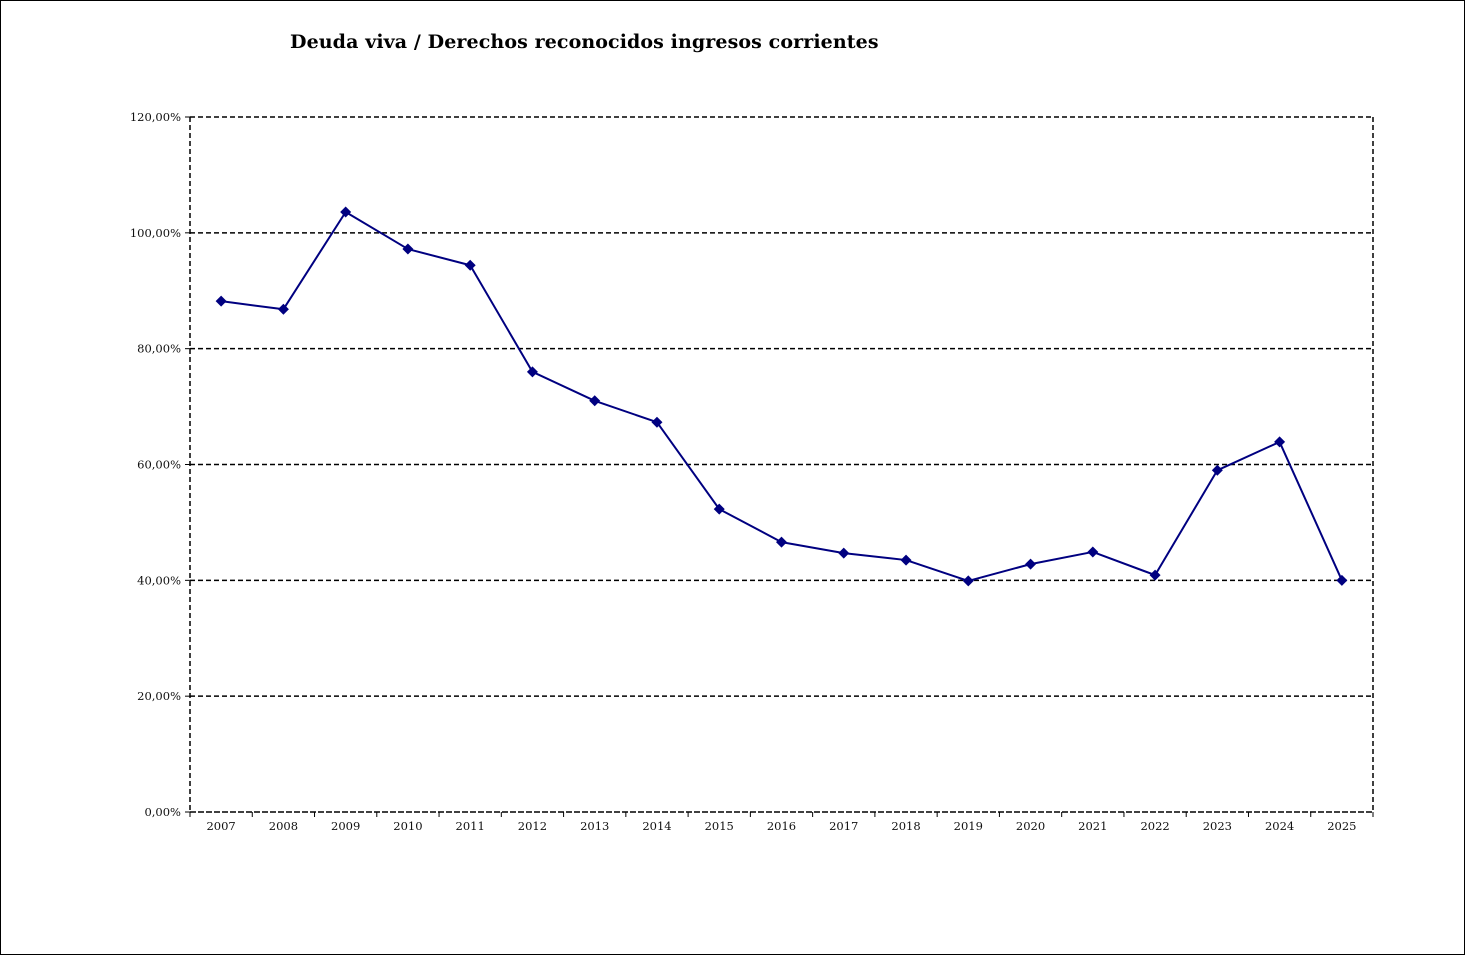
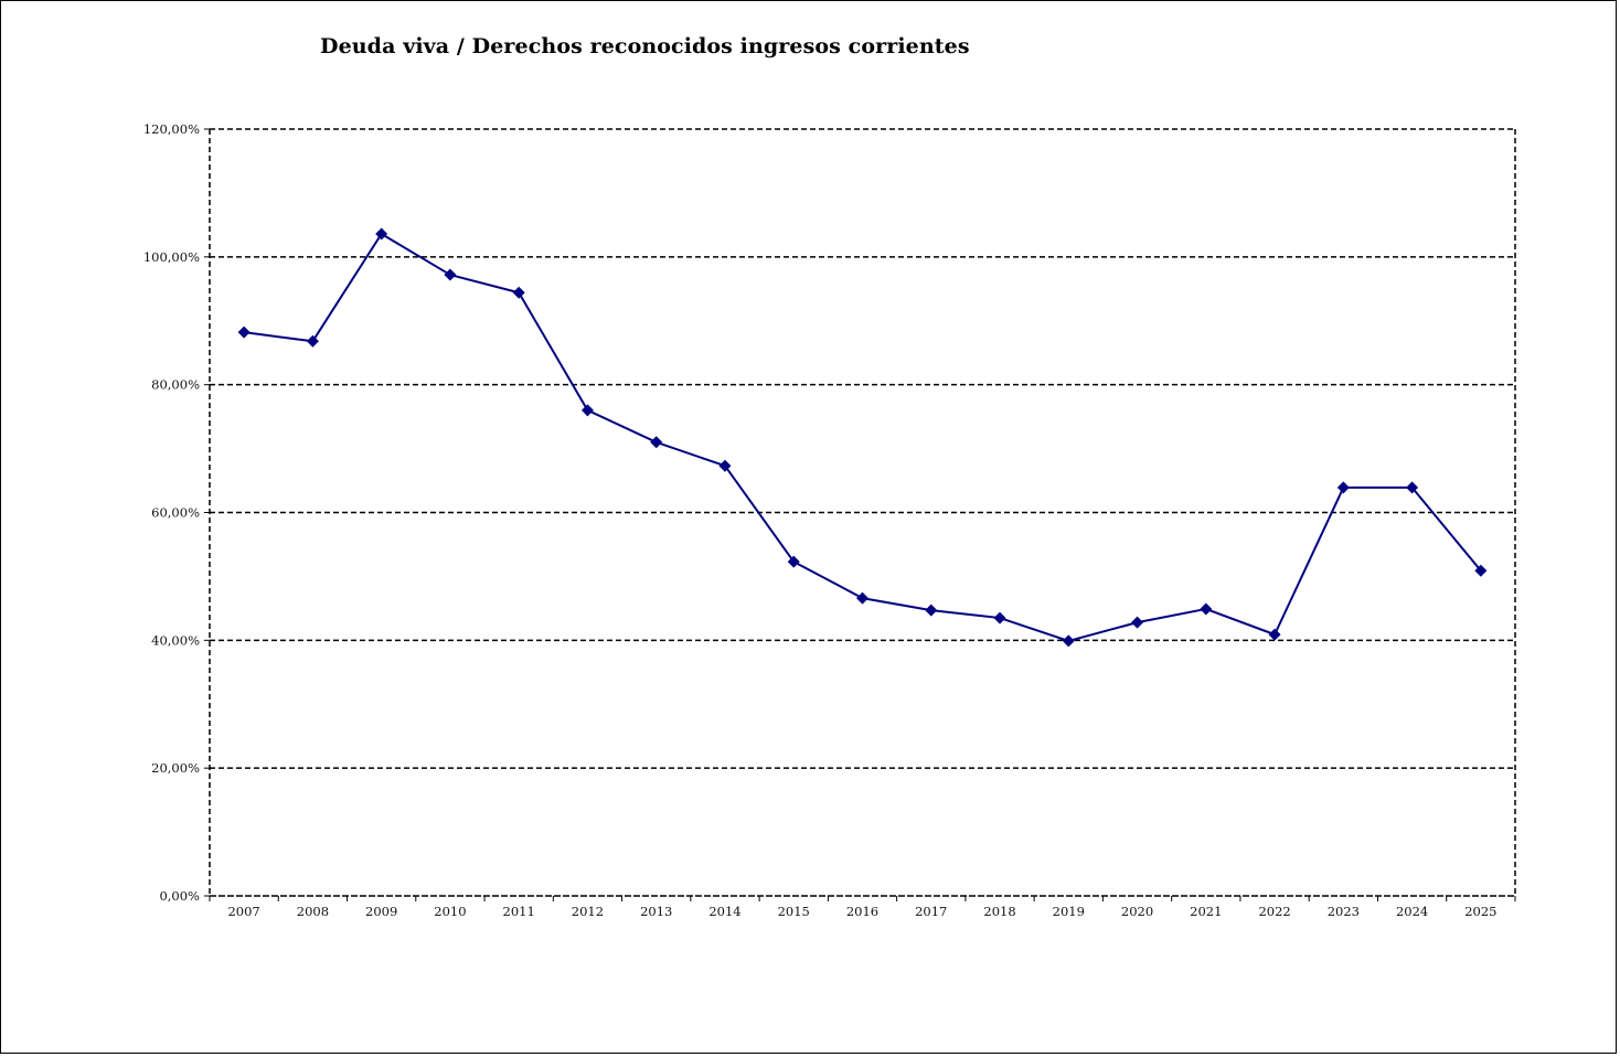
2023: 59% -> 64%
2025: 40% -> 51%
